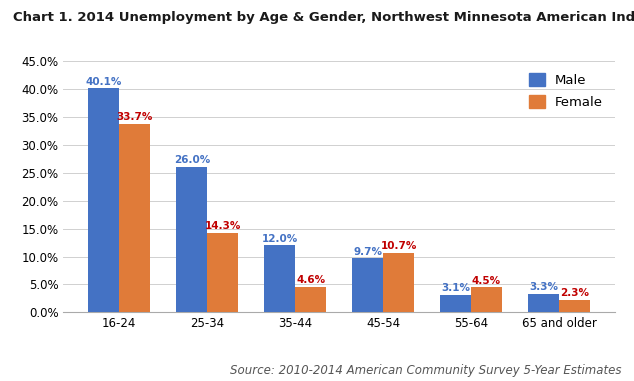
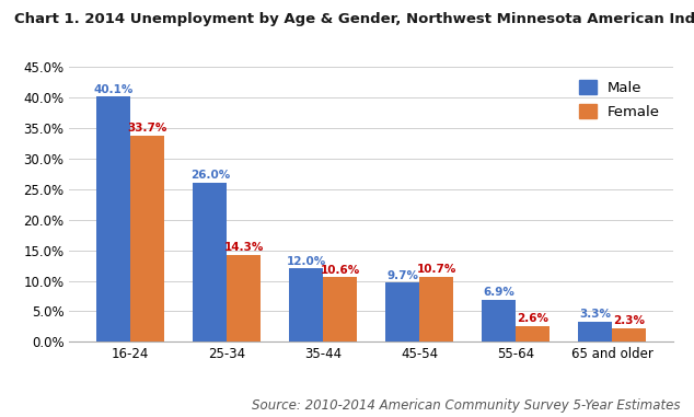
Female/35-44: 4.6% -> 10.6%
Male/55-64: 3.1% -> 6.9%
Female/55-64: 4.5% -> 2.6%
